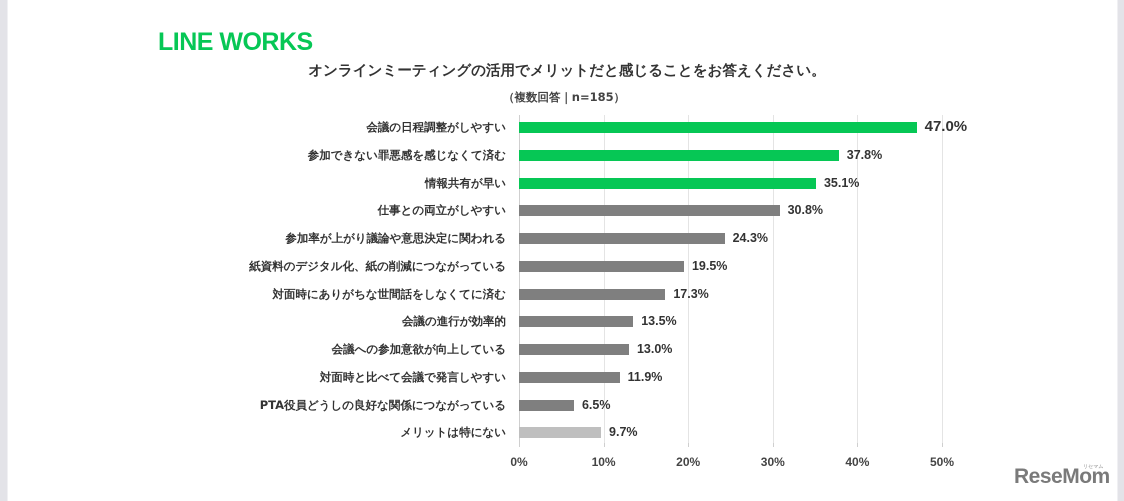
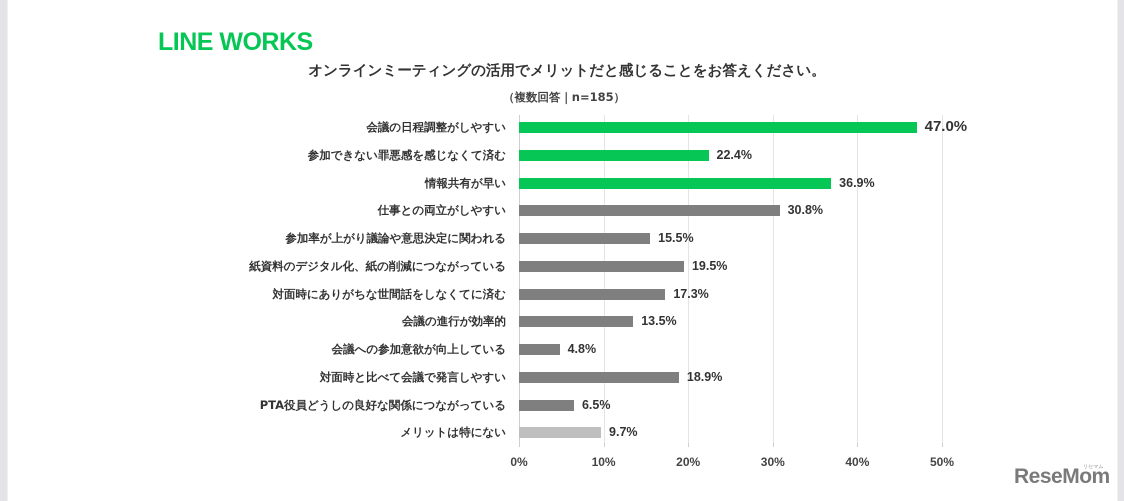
参加できない罪悪感を感じなくて済む: 37.8% -> 22.4%
情報共有が早い: 35.1% -> 36.9%
参加率が上がり議論や意思決定に関われる: 24.3% -> 15.5%
会議への参加意欲が向上している: 13.0% -> 4.8%
対面時と比べて会議で発言しやすい: 11.9% -> 18.9%
